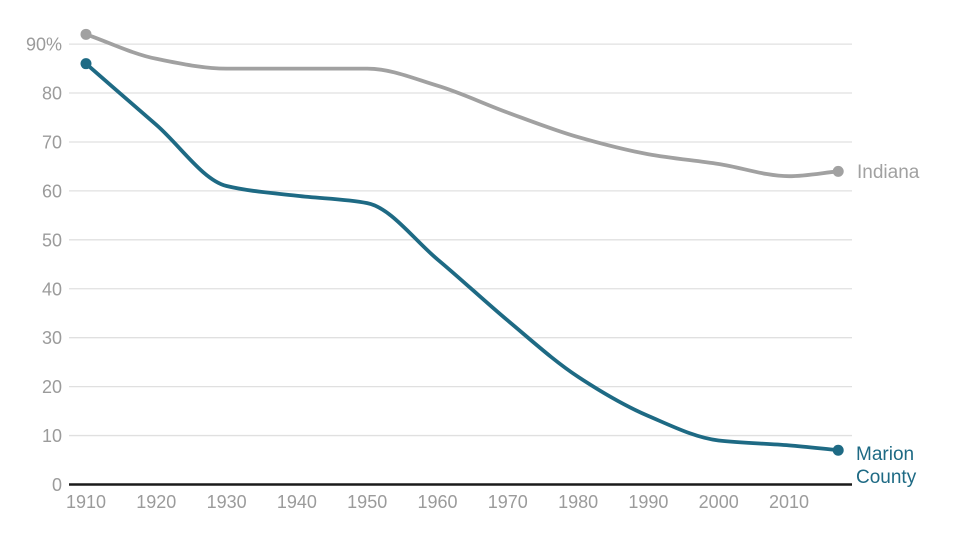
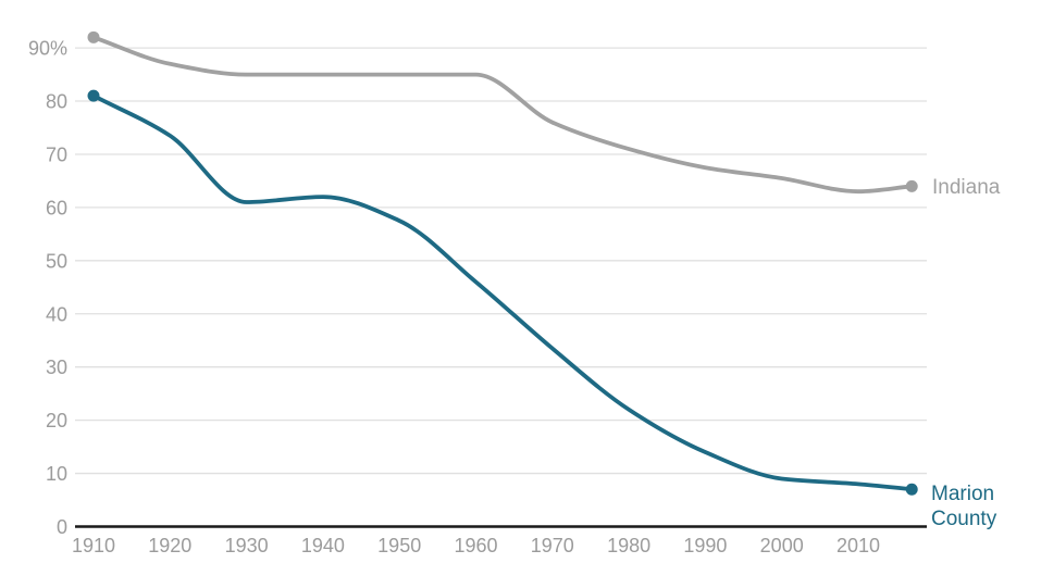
Marion County/1910: 86% -> 81%
Marion County/1940: 59% -> 62%
Indiana/1960: 82% -> 85%
